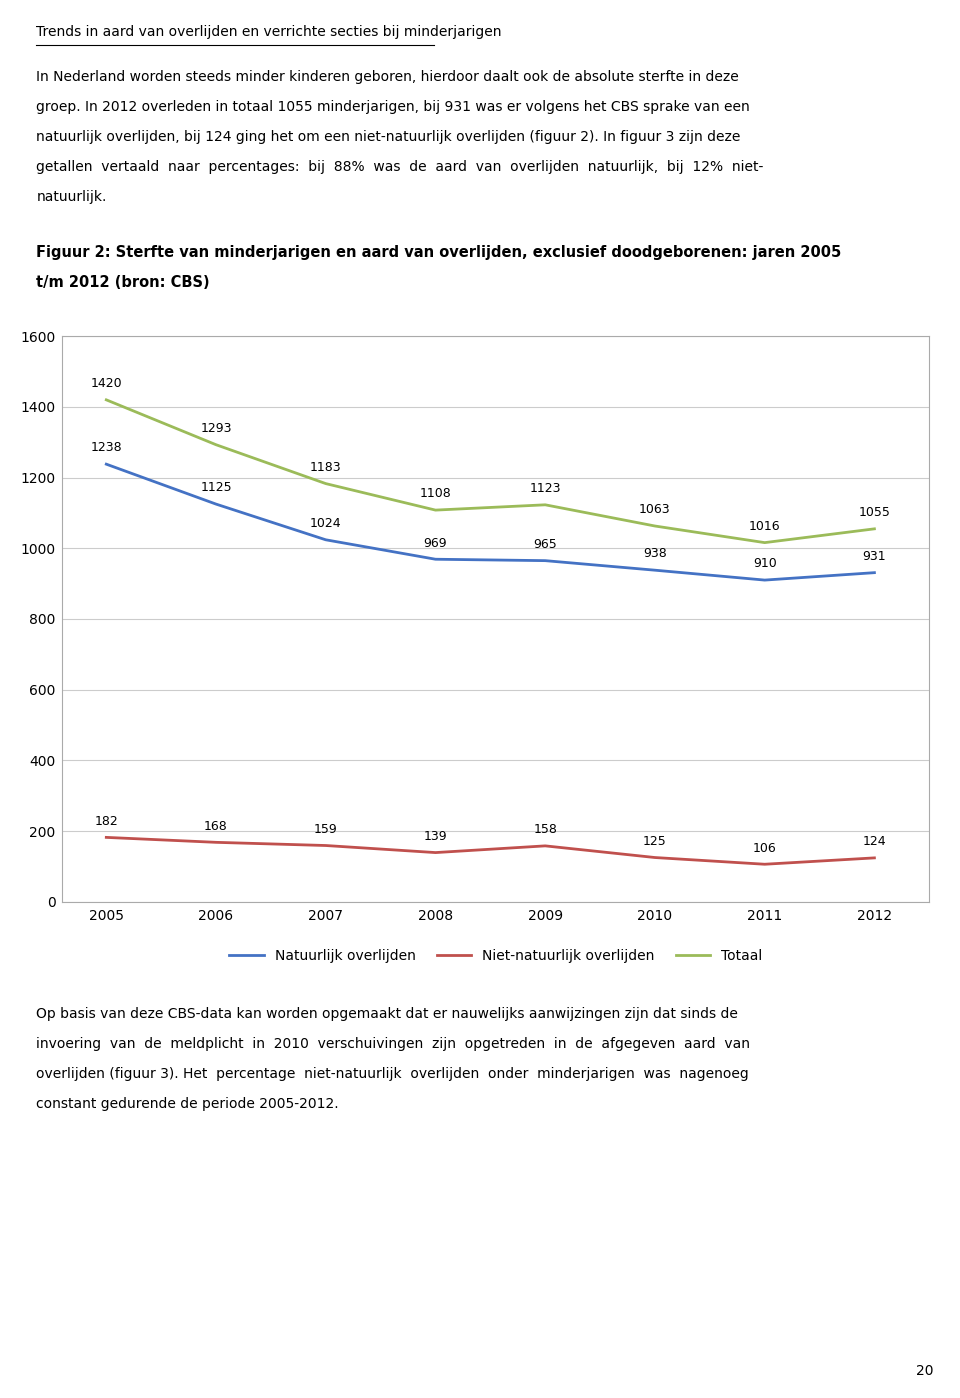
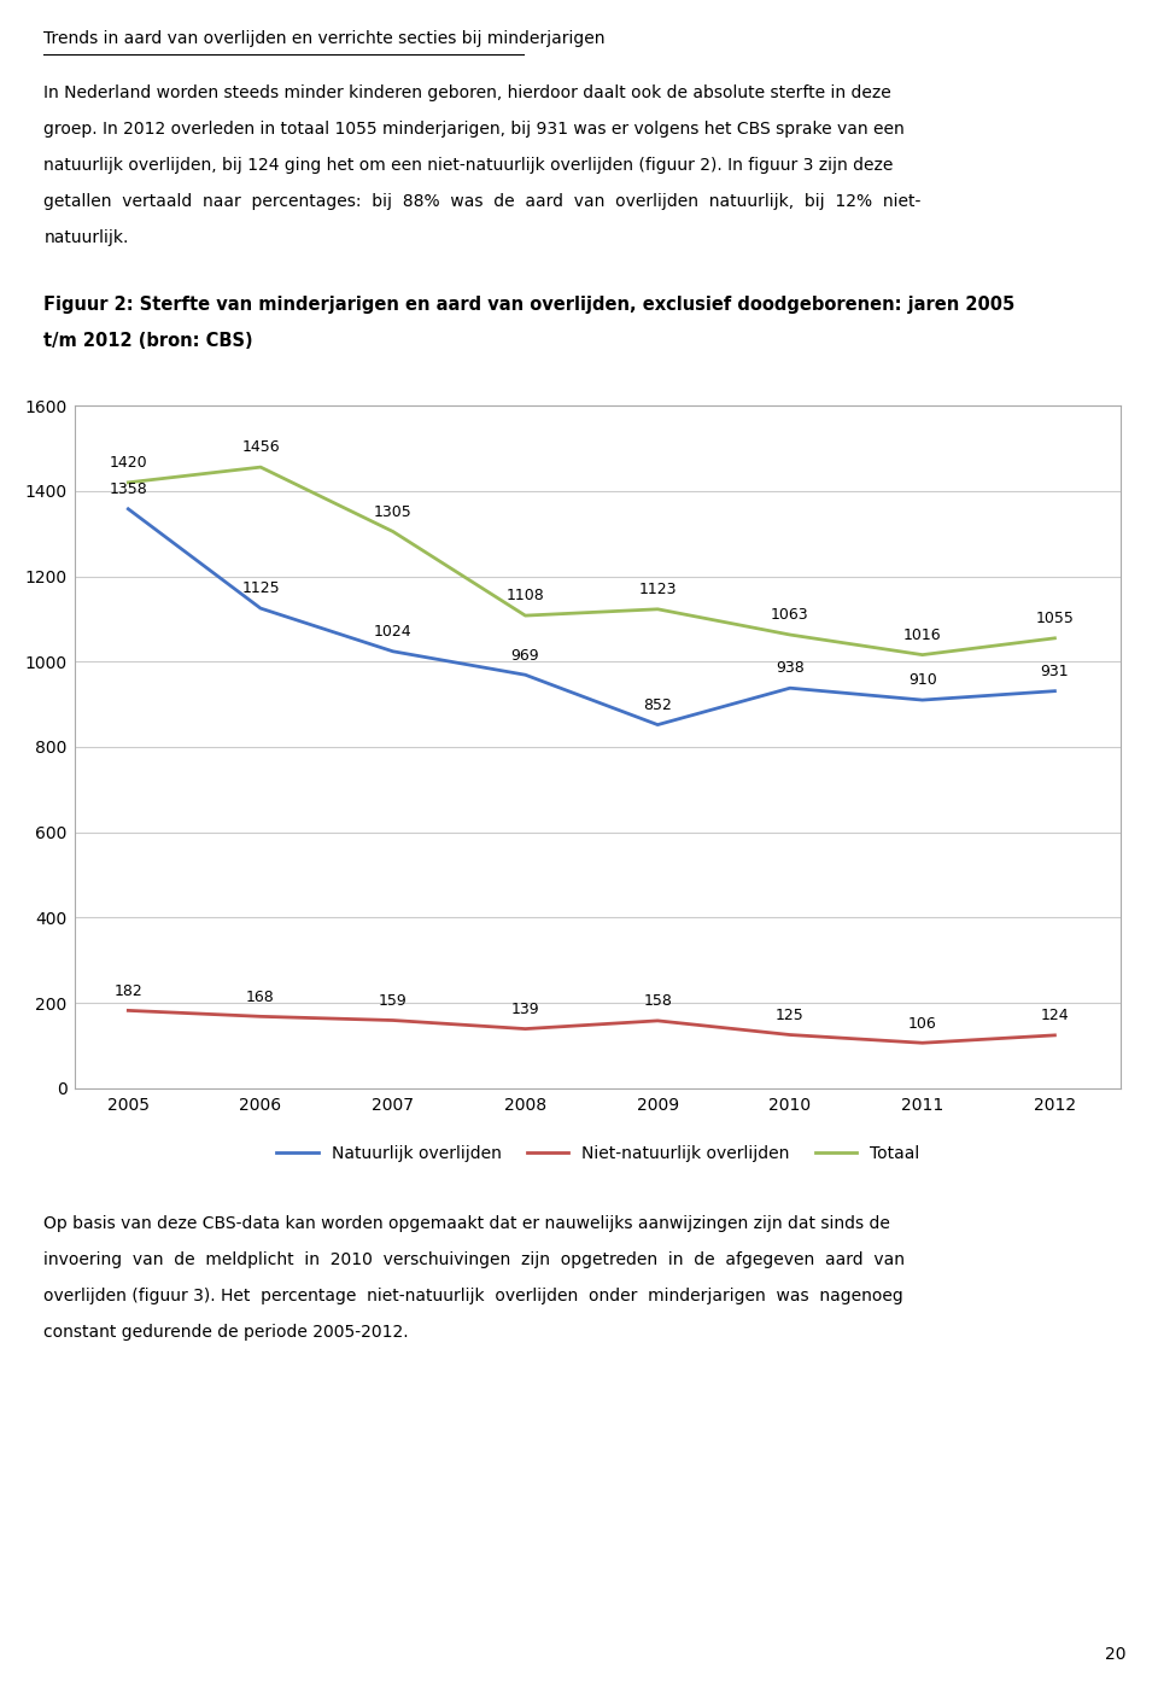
Natuurlijk overlijden/2005: 1238 -> 1358
Totaal/2006: 1293 -> 1456
Totaal/2007: 1183 -> 1305
Natuurlijk overlijden/2009: 965 -> 852
